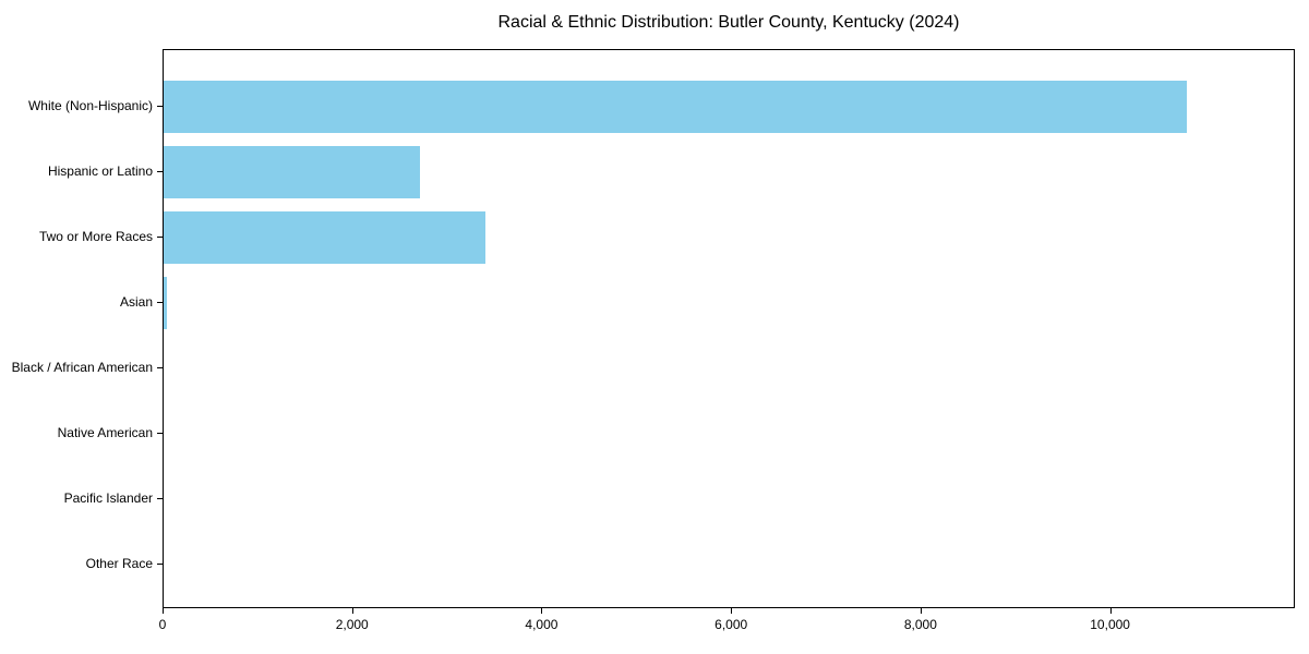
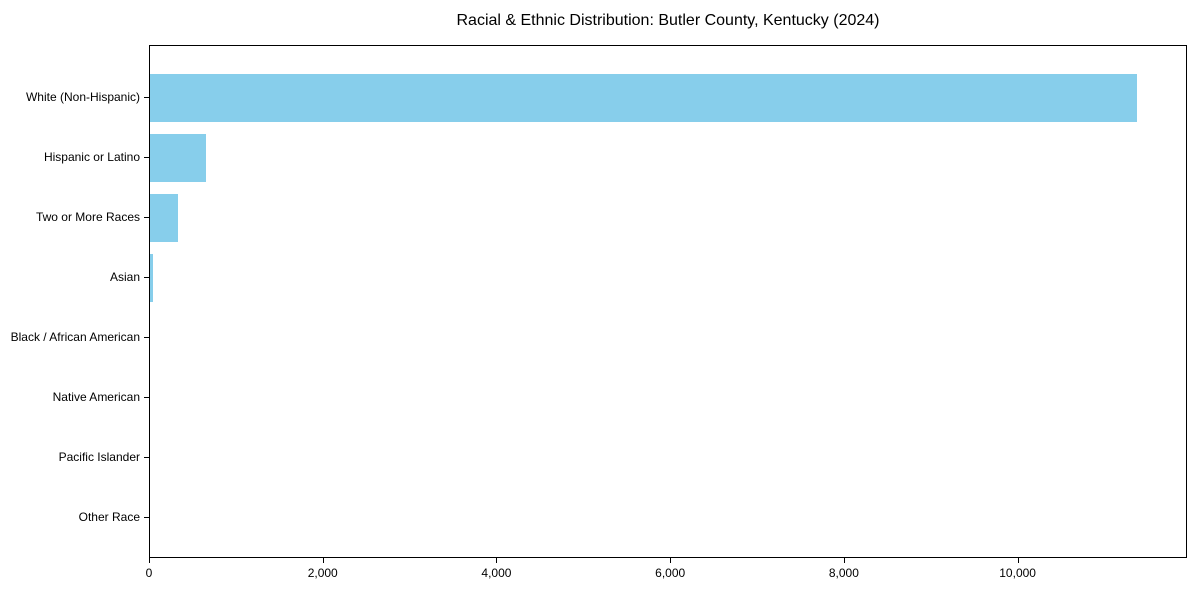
White (Non-Hispanic): 10800 -> 11400
Hispanic or Latino: 2700 -> 600
Two or More Races: 3400 -> 300
